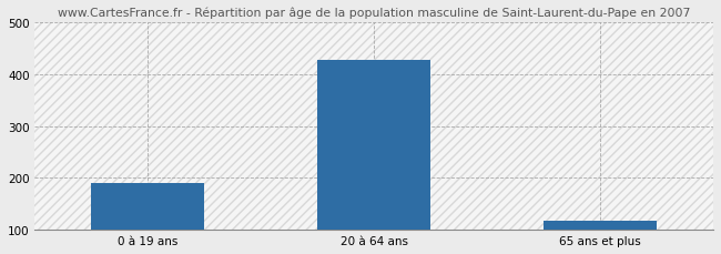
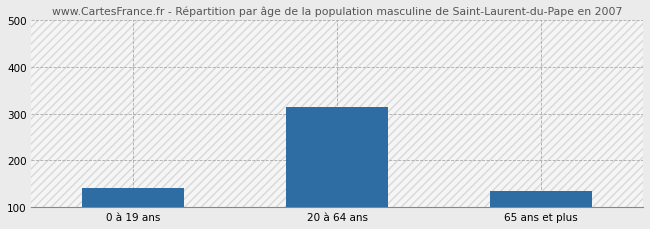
0 à 19 ans: 190 -> 140
20 à 64 ans: 428 -> 315
65 ans et plus: 117 -> 135
